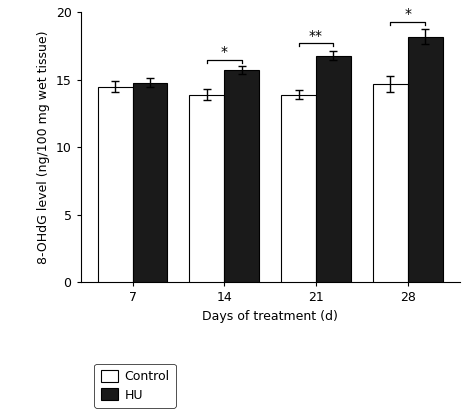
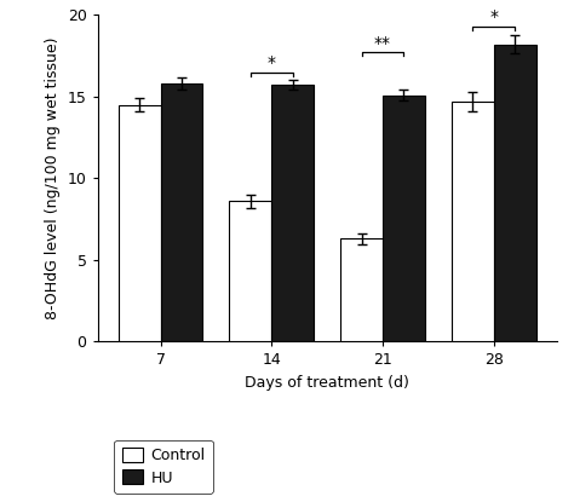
HU/7: 14.8 -> 15.8
Control/14: 13.9 -> 8.6
Control/21: 13.9 -> 6.3
HU/21: 16.8 -> 15.1
